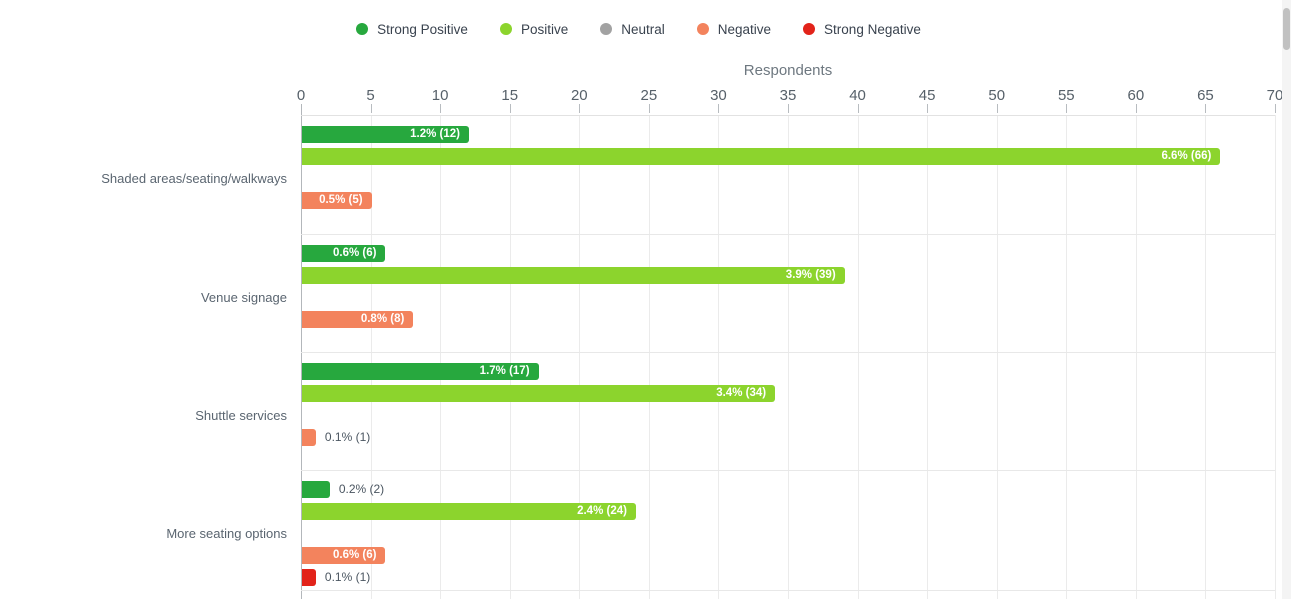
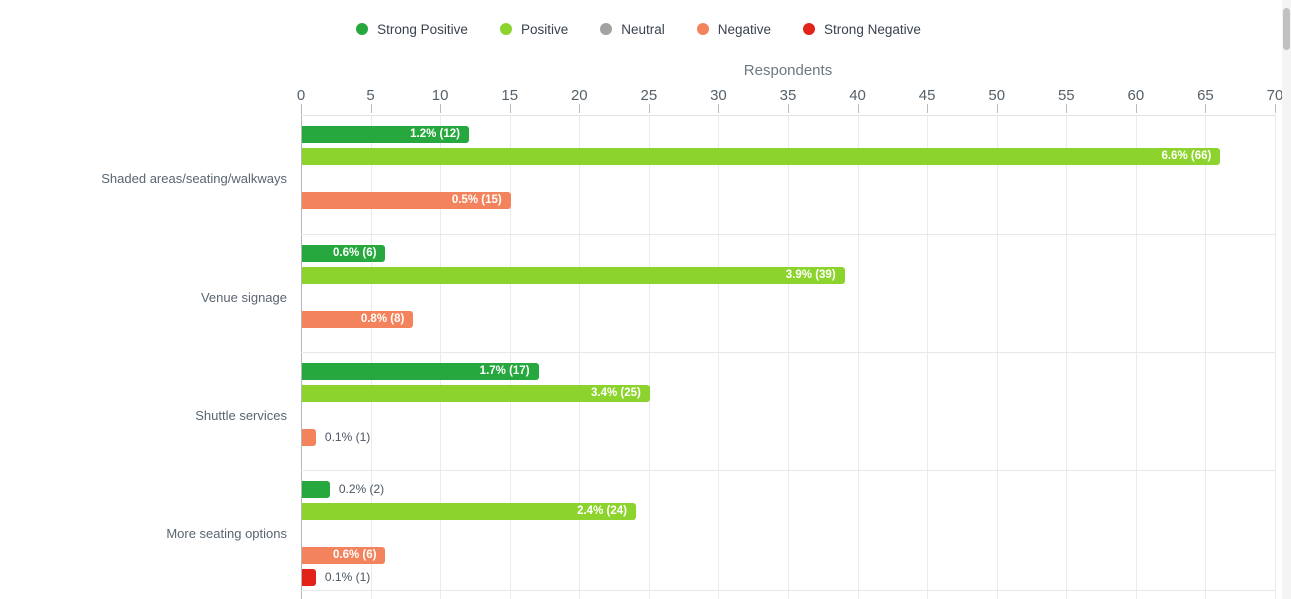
Negative/Shaded areas/seating/walkways: 5 -> 15
Positive/Shuttle services: 34 -> 25
